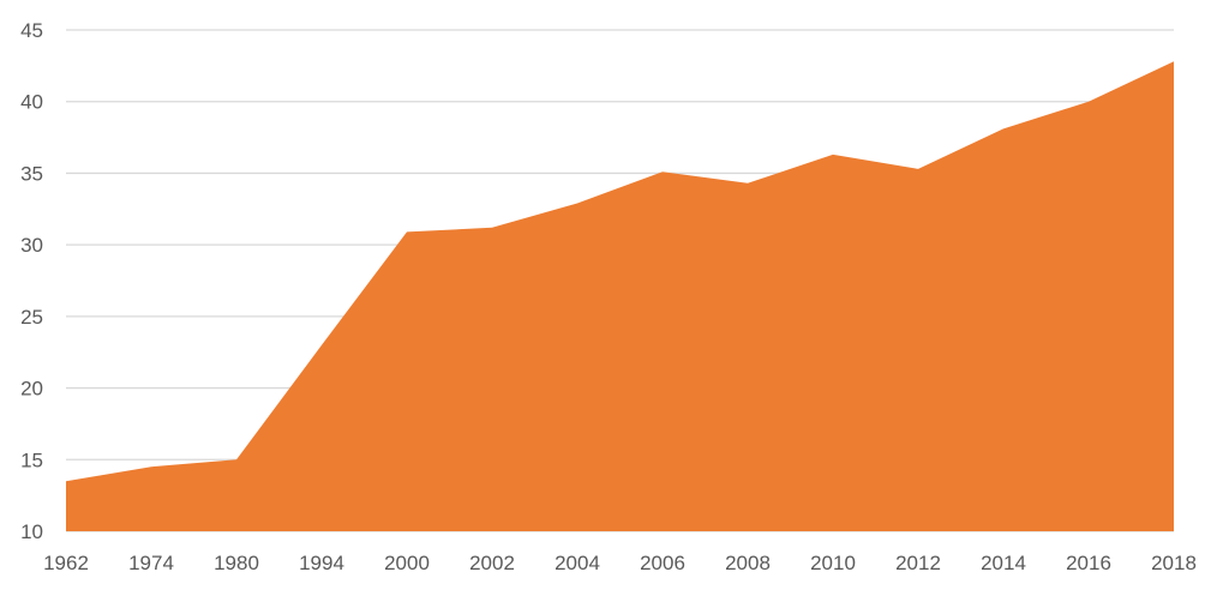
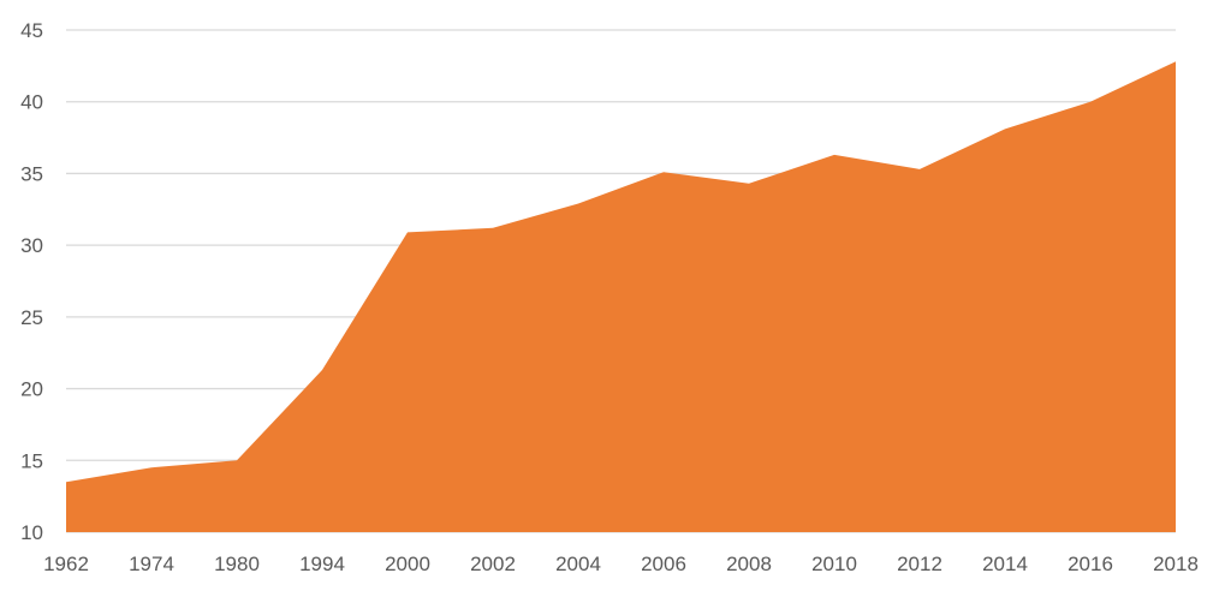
1994: 23.0 -> 21.3
